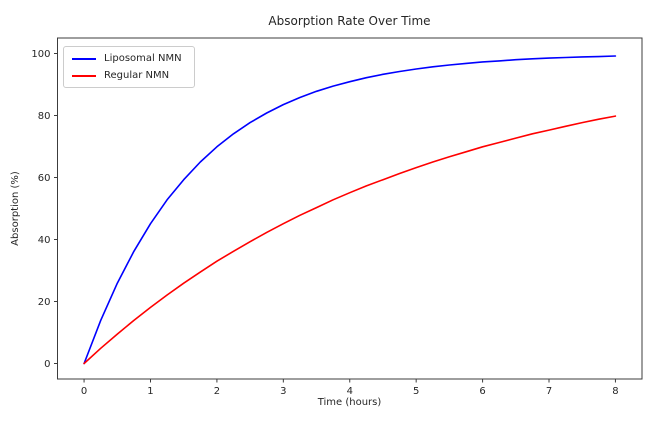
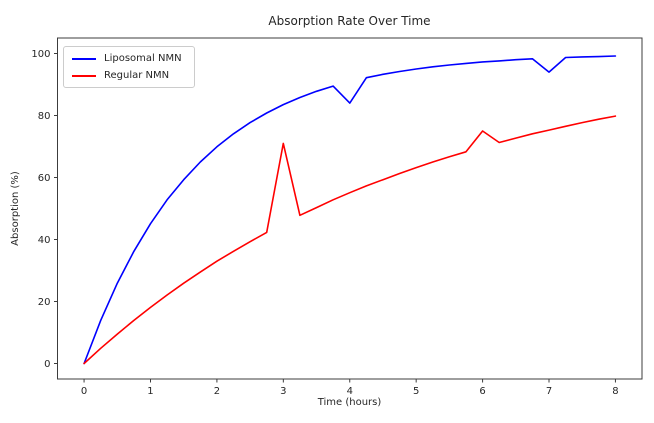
Regular NMN/3: 45 -> 71
Liposomal NMN/4: 91 -> 84
Regular NMN/6: 70 -> 75
Liposomal NMN/7: 98 -> 94
